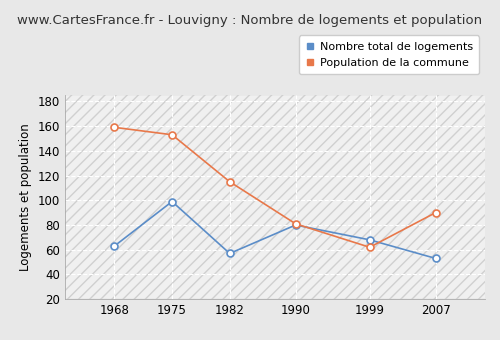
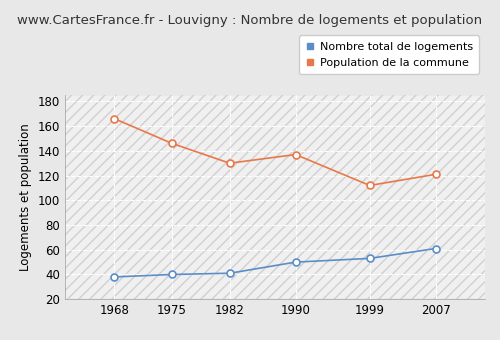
Nombre total de logements/1968: 63 -> 38
Population de la commune/1968: 159 -> 166
Nombre total de logements/1975: 99 -> 40
Population de la commune/1975: 153 -> 146
Nombre total de logements/1982: 57 -> 41
Population de la commune/1982: 115 -> 130
Nombre total de logements/1990: 80 -> 50
Population de la commune/1990: 81 -> 137
Nombre total de logements/1999: 68 -> 53
Population de la commune/1999: 62 -> 112
Nombre total de logements/2007: 53 -> 61
Population de la commune/2007: 90 -> 121
